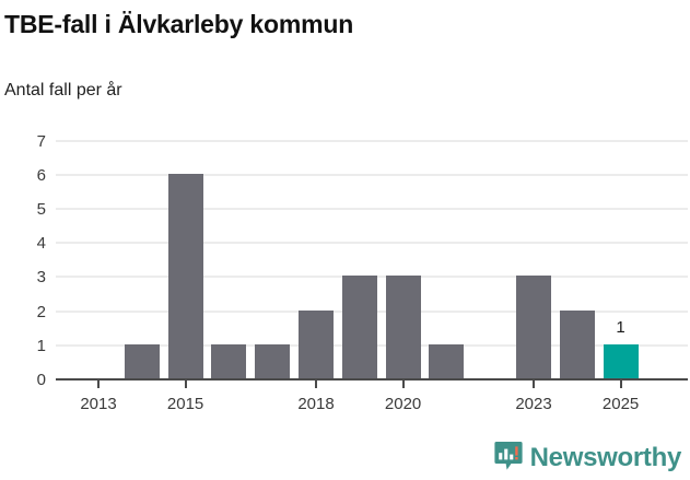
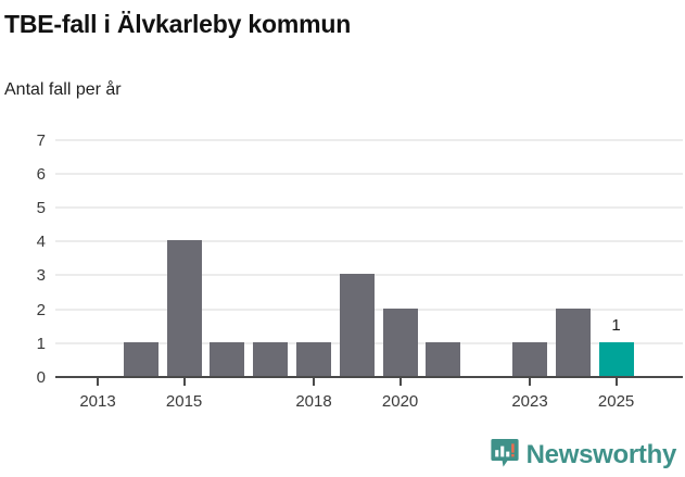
2015: 6 -> 4
2018: 2 -> 1
2020: 3 -> 2
2023: 3 -> 1
